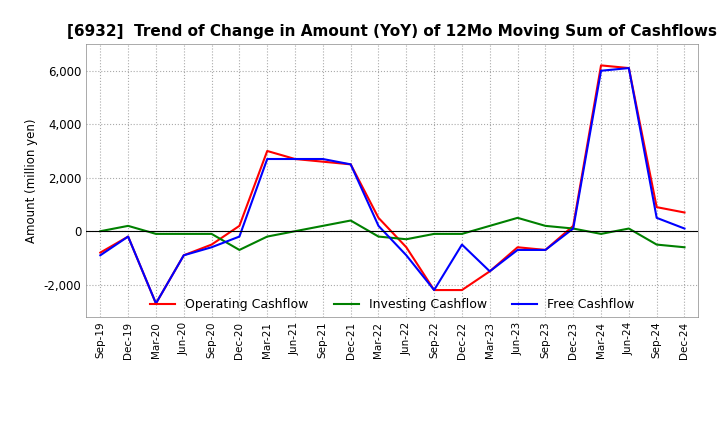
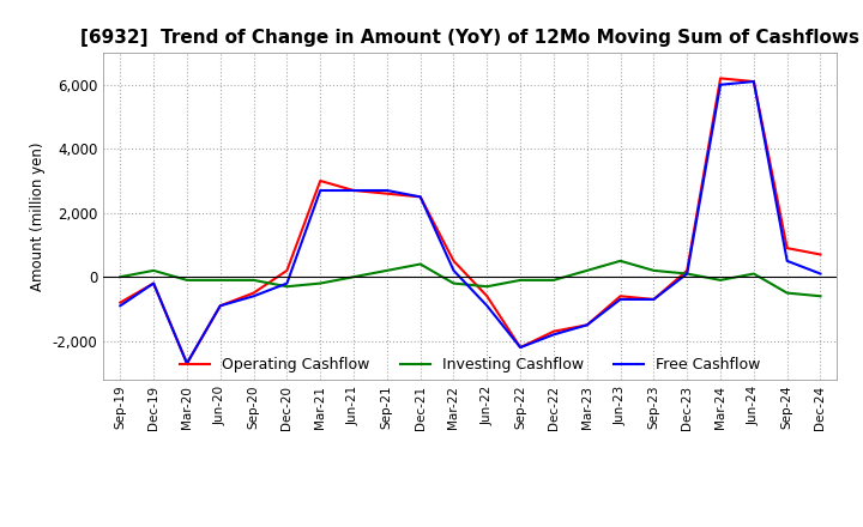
Investing Cashflow/Dec-20: -700 -> -300
Operating Cashflow/Dec-22: -2,200 -> -1,700
Free Cashflow/Dec-22: -500 -> -1,800
